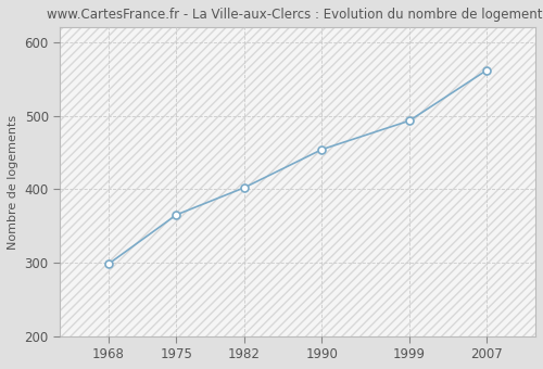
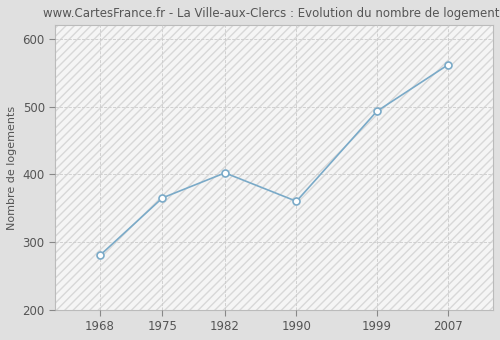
1968: 298 -> 280
1990: 454 -> 360
